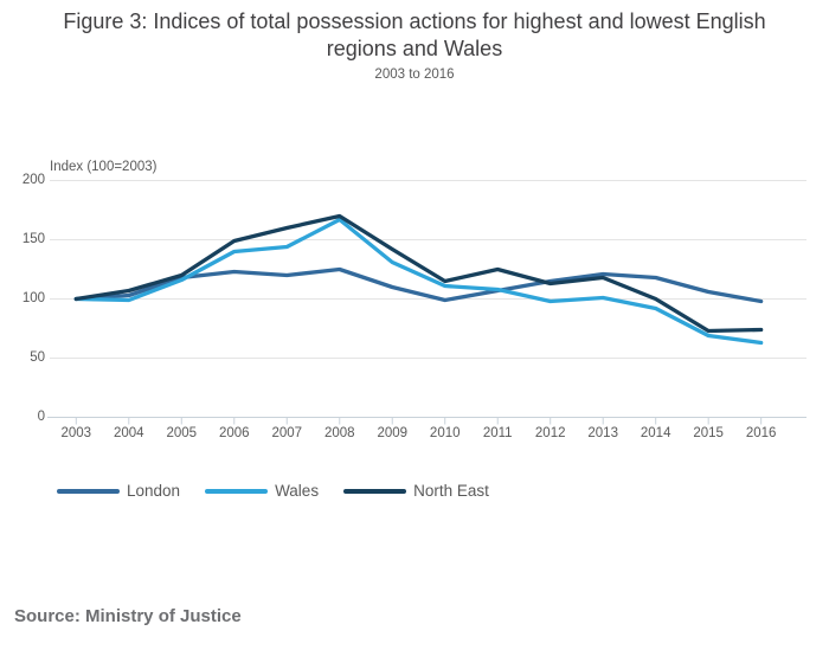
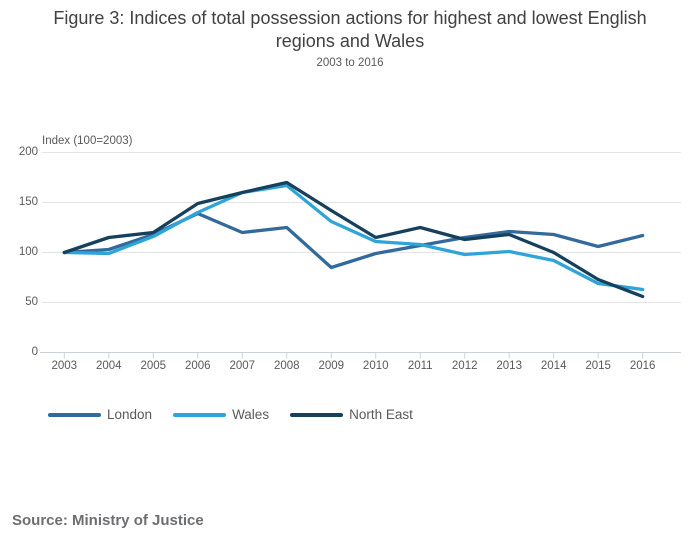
North East/2004: 107 -> 115
London/2006: 123 -> 139
Wales/2007: 144 -> 160
London/2009: 110 -> 85
London/2016: 98 -> 117
North East/2016: 74 -> 56
